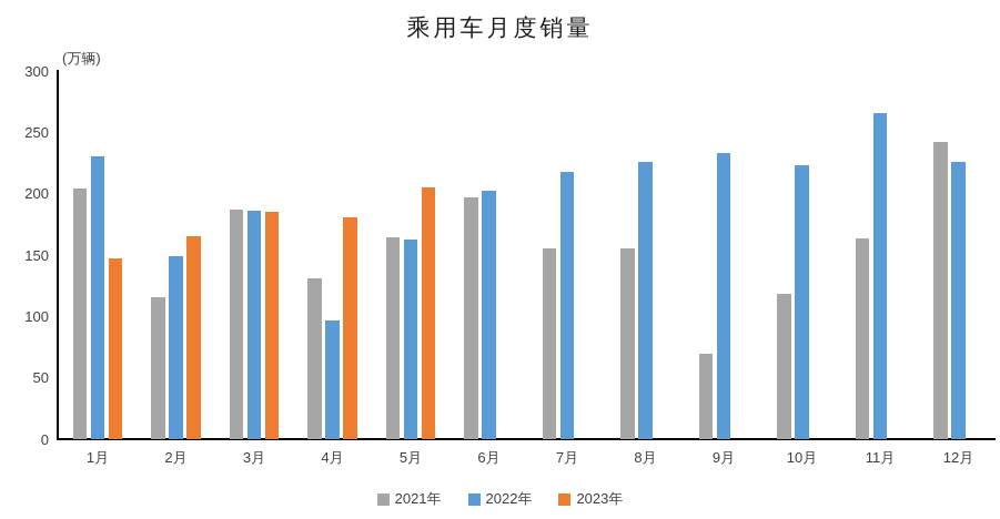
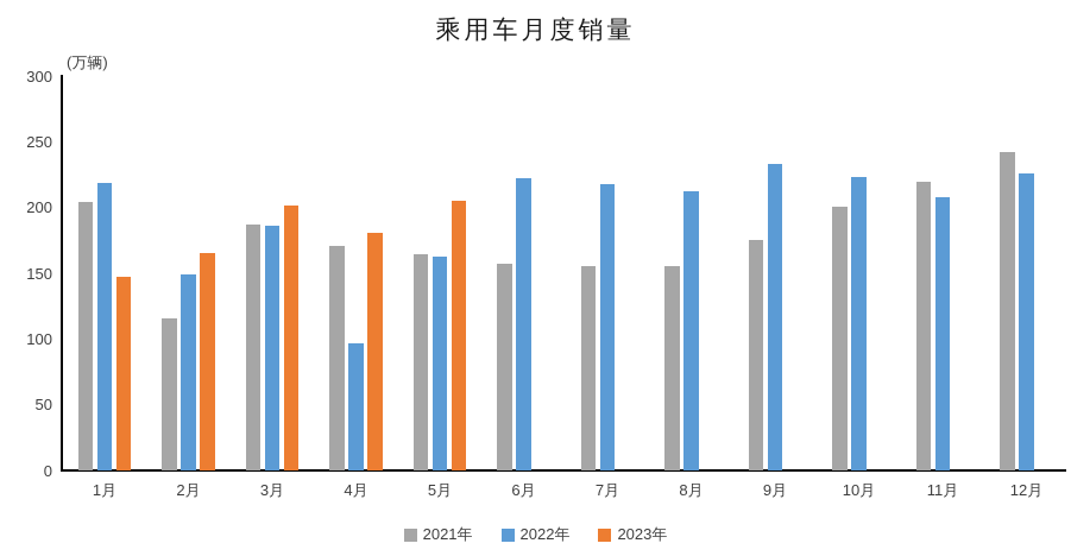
2022年/1月: 230 -> 219
2023年/3月: 185 -> 202
2021年/4月: 131 -> 170
2021年/6月: 197 -> 157
2022年/6月: 202 -> 222
2022年/8月: 226 -> 212
2021年/9月: 70 -> 175
2021年/10月: 118 -> 200
2021年/11月: 164 -> 219
2022年/11月: 266 -> 208
